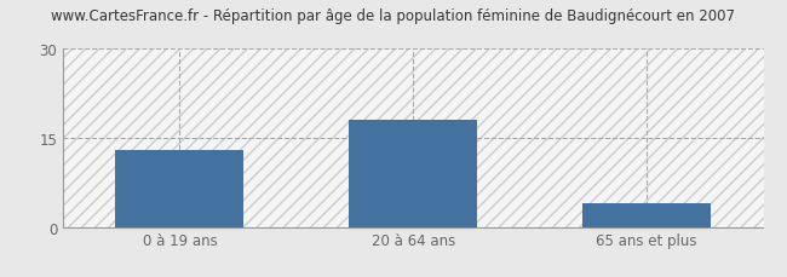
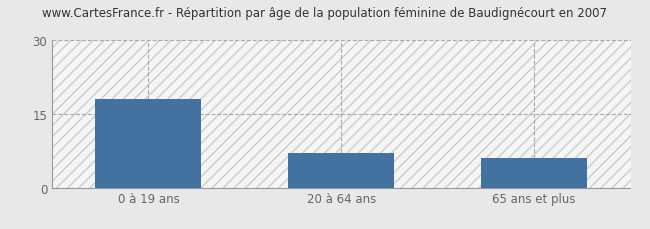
0 à 19 ans: 13 -> 18
20 à 64 ans: 18 -> 7
65 ans et plus: 4 -> 6
